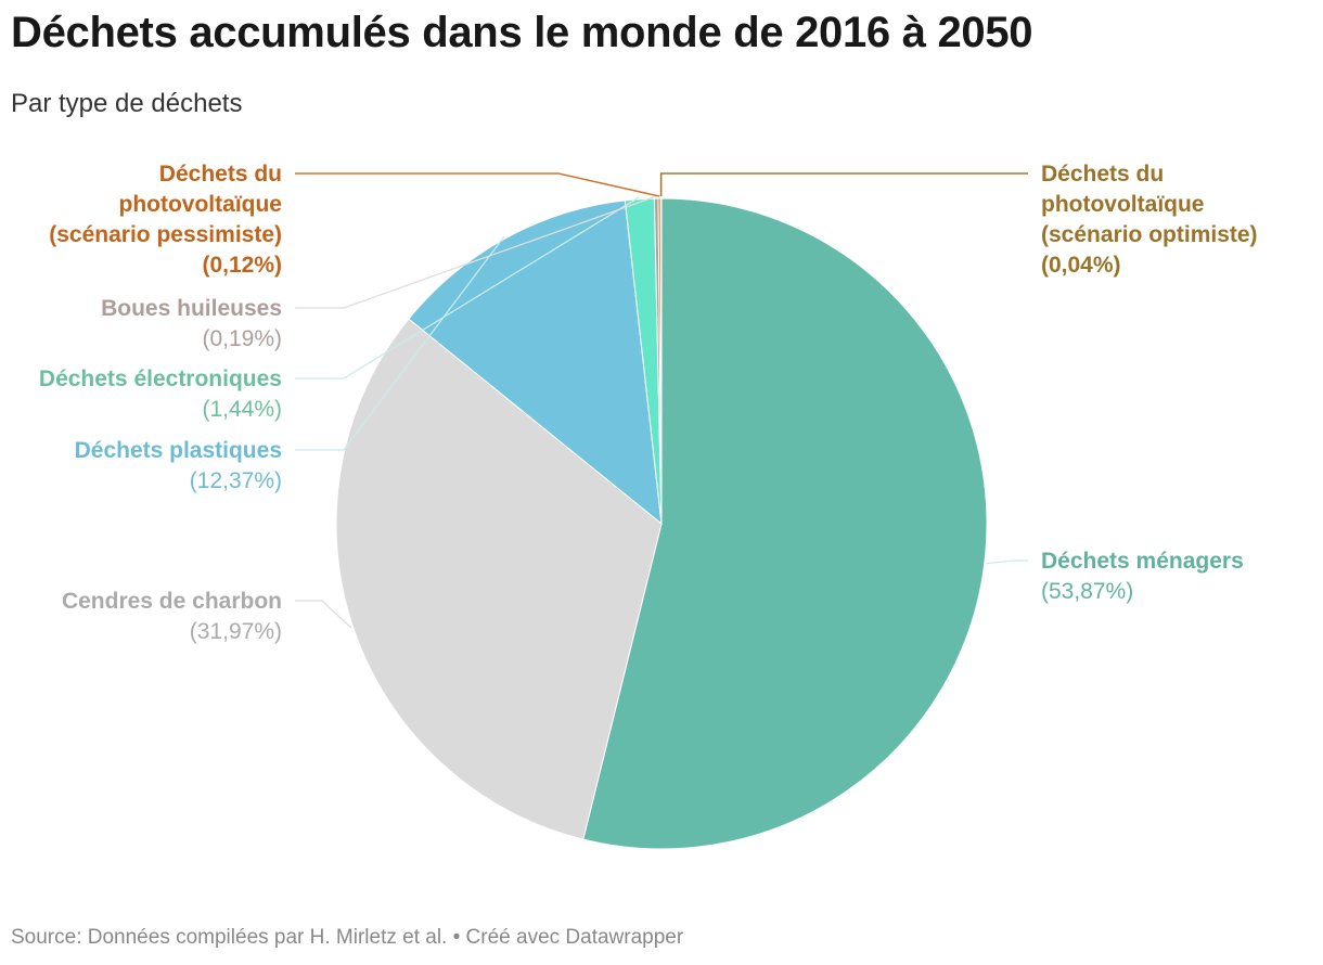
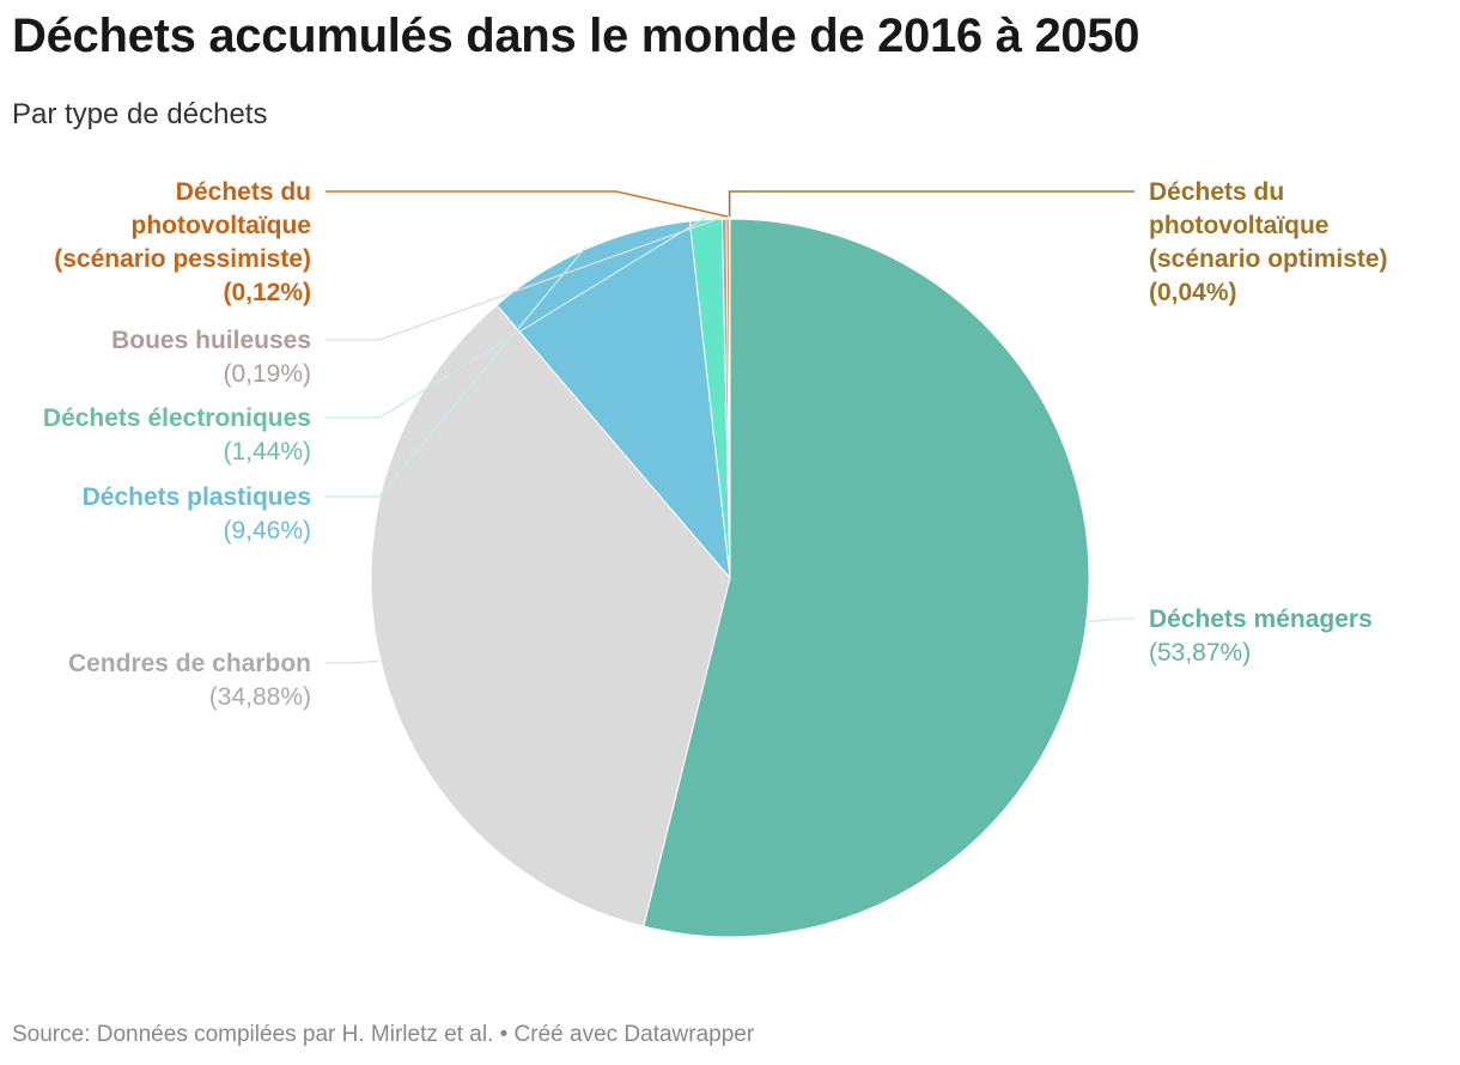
Cendres de charbon: 31,97% -> 34,88%
Déchets plastiques: 12,37% -> 9,46%
